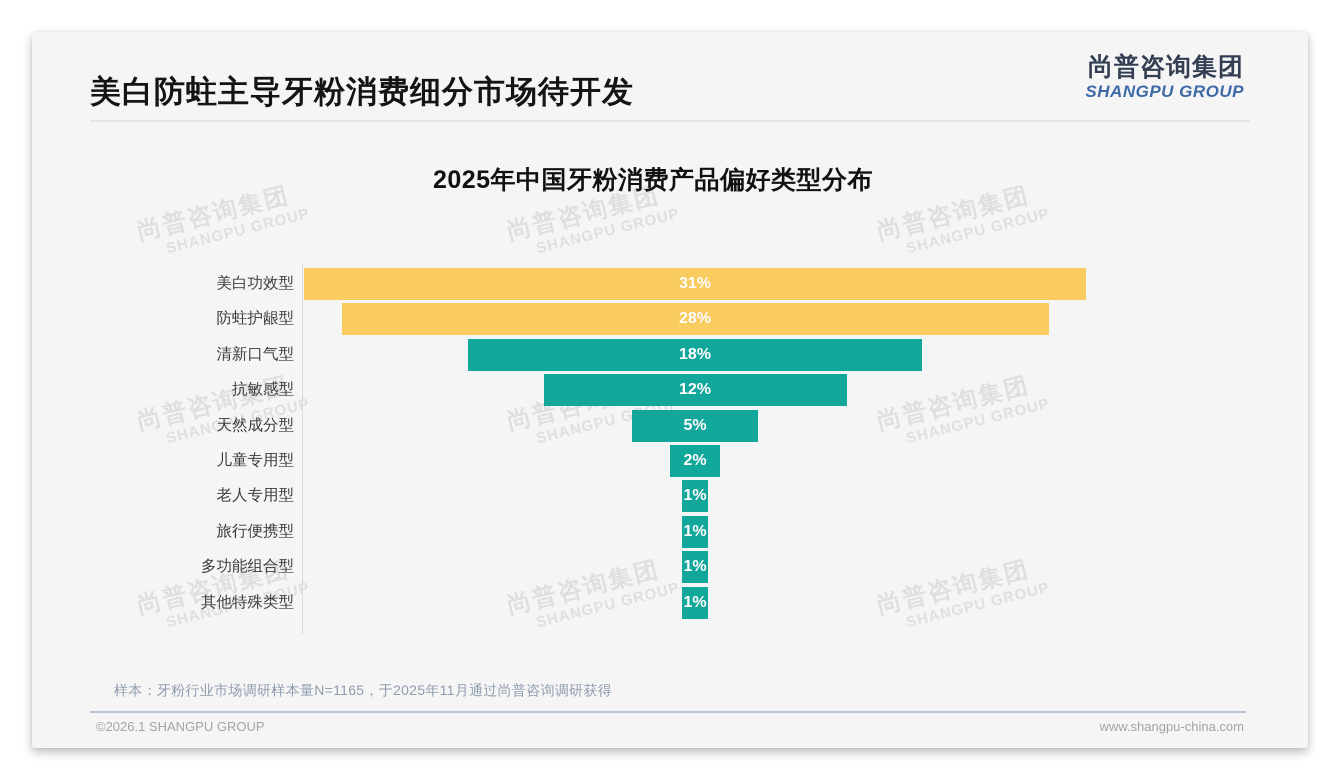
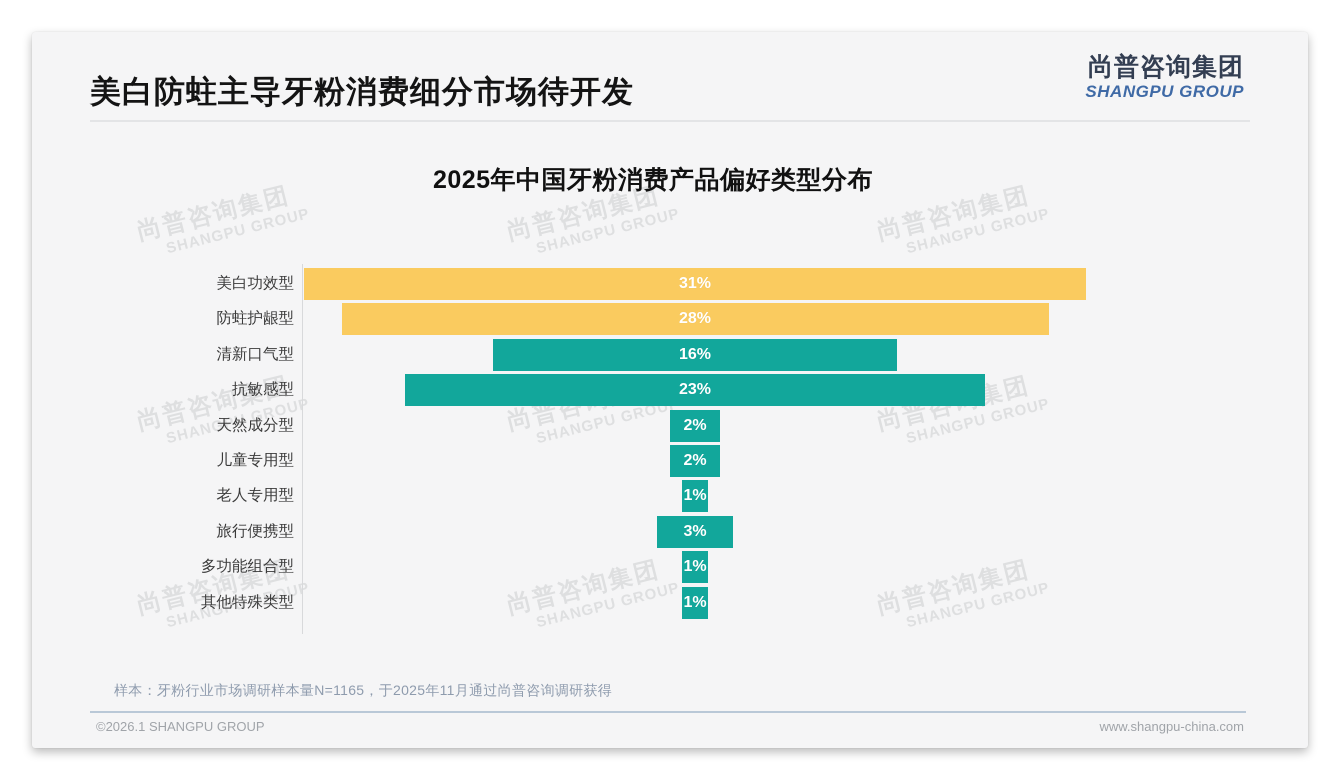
清新口气型: 18% -> 16%
抗敏感型: 12% -> 23%
天然成分型: 5% -> 2%
旅行便携型: 1% -> 3%
